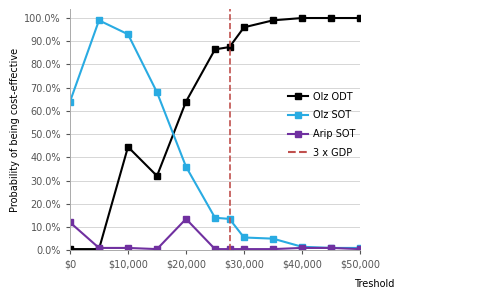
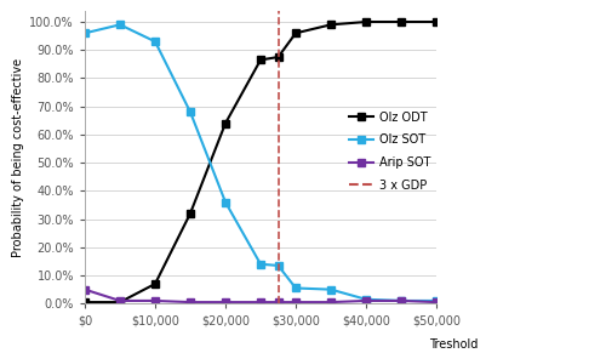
Olz SOT/$0: 64.0% -> 96.0%
Arip SOT/$0: 12.0% -> 5.0%
Olz ODT/$10,000: 44.5% -> 7.0%
Arip SOT/$20,000: 13.5% -> 0.5%
